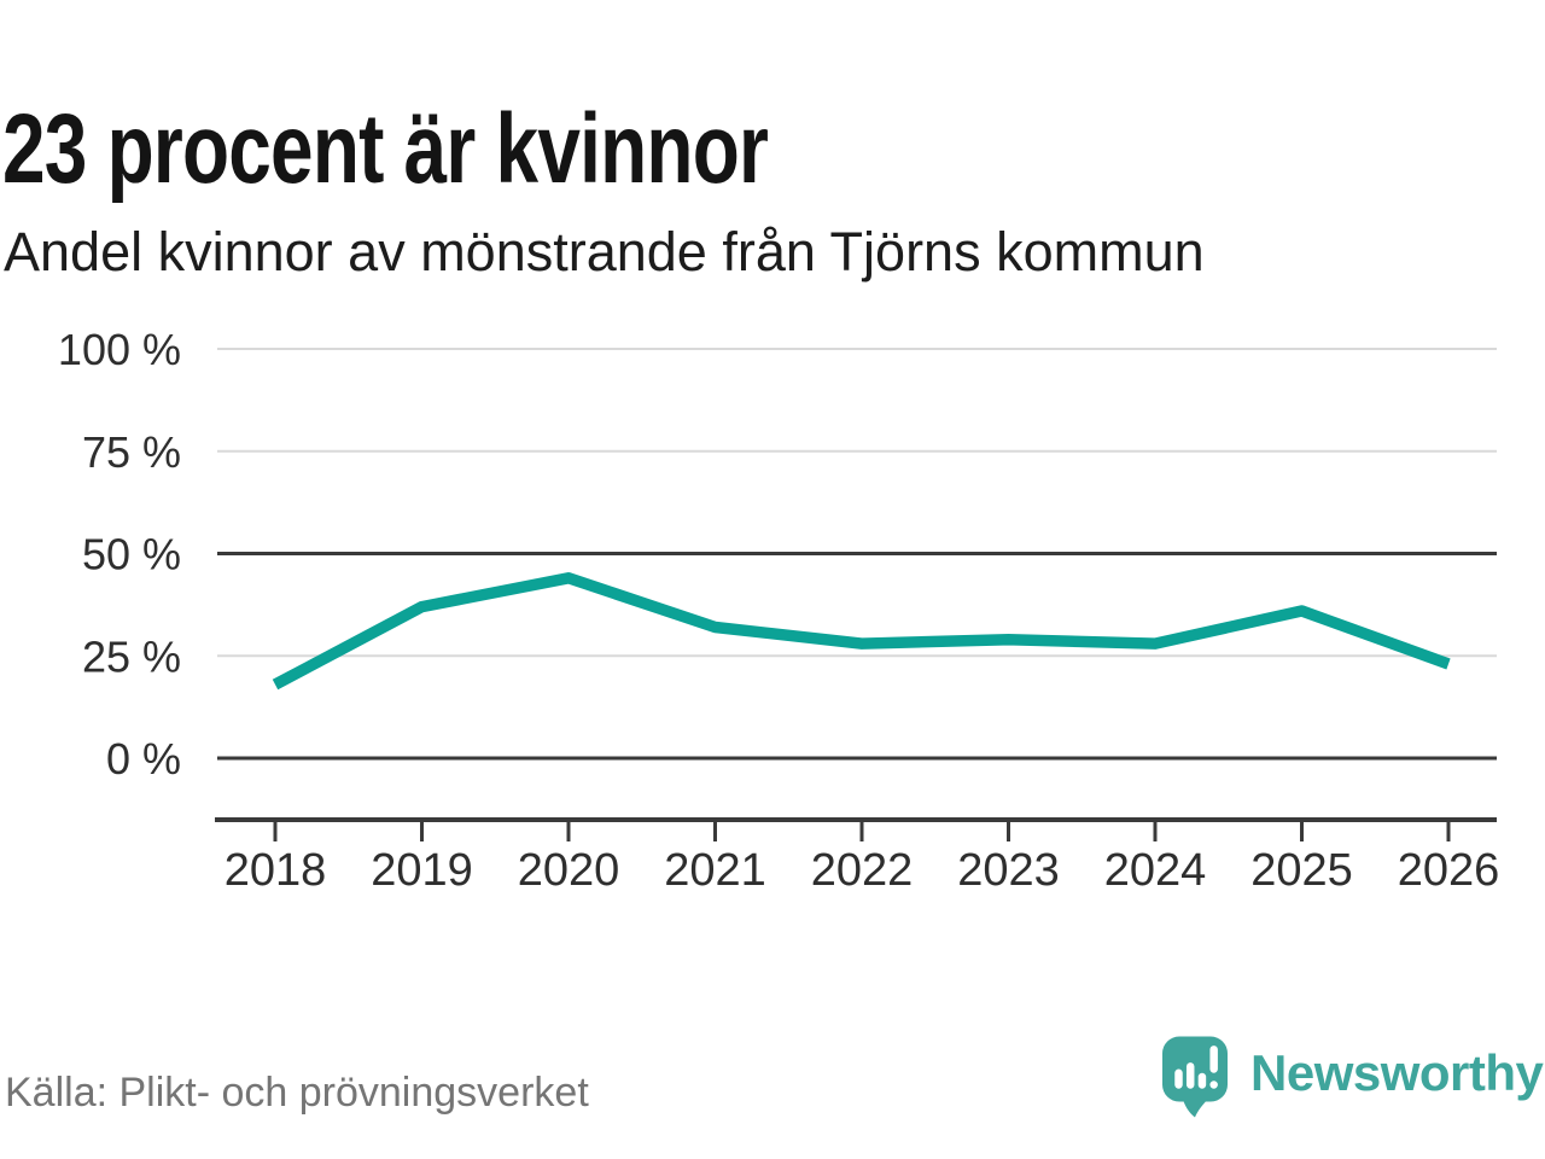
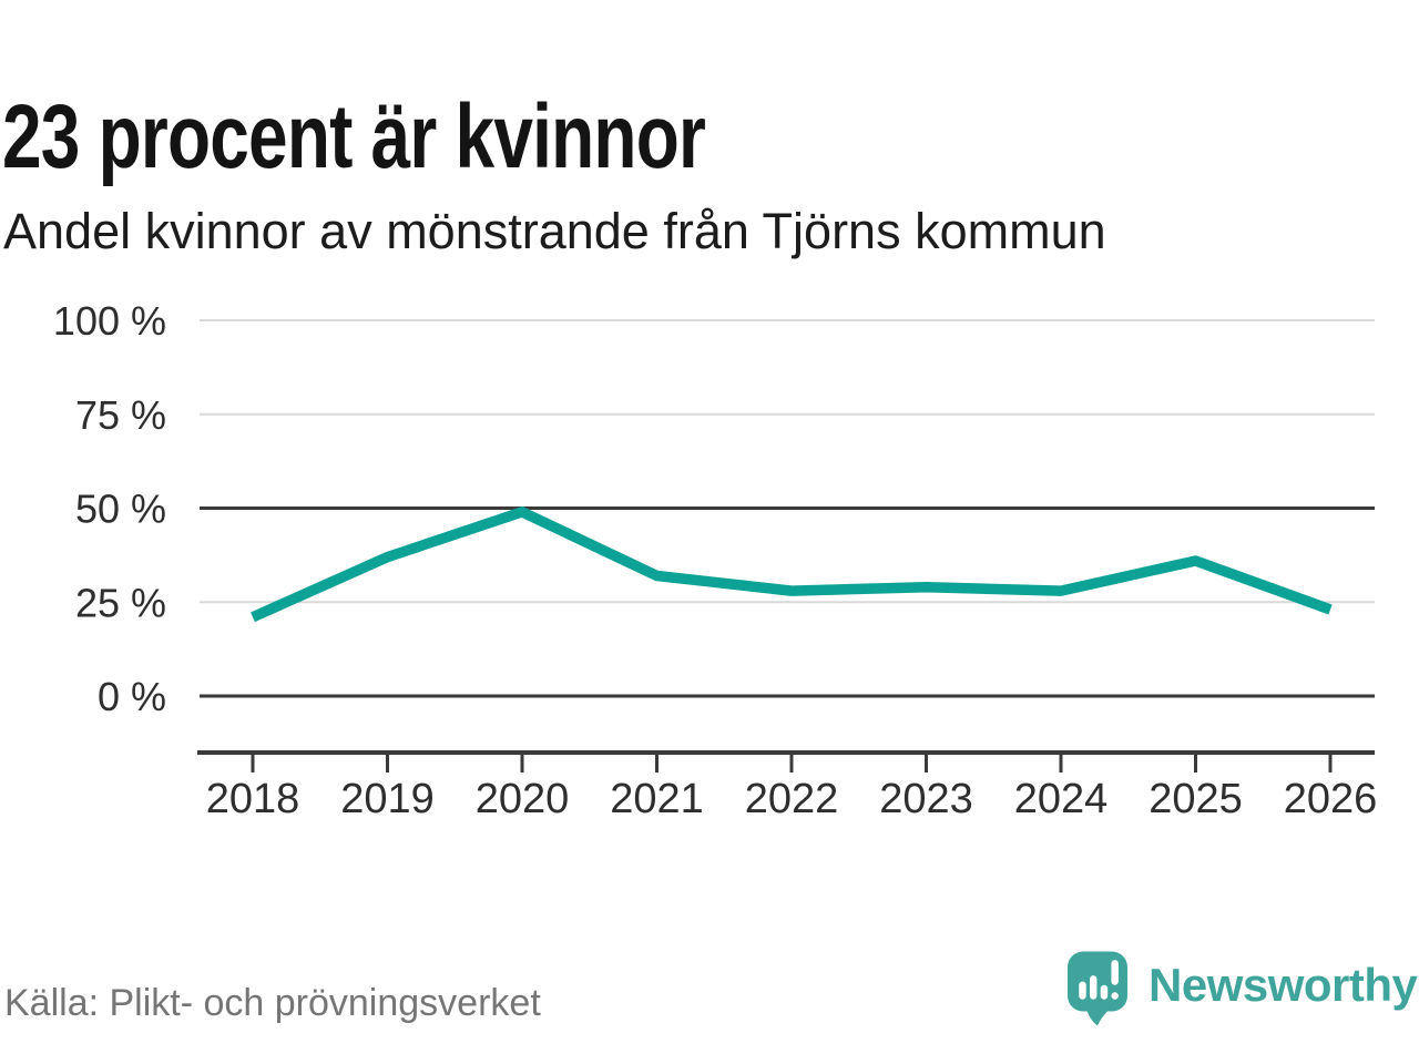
2018: 18% -> 21%
2020: 44% -> 49%
